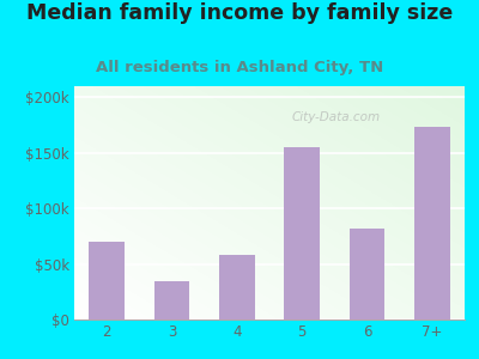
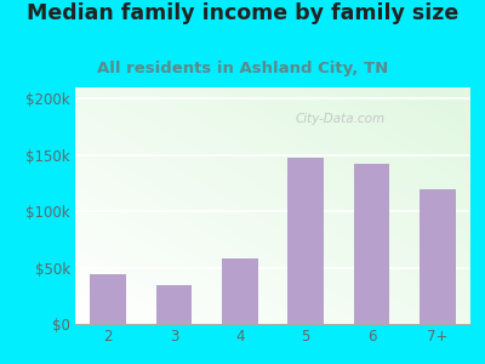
2: $70k -> $44k
5: $155k -> $148k
6: $82k -> $142k
7+: $173k -> $120k
